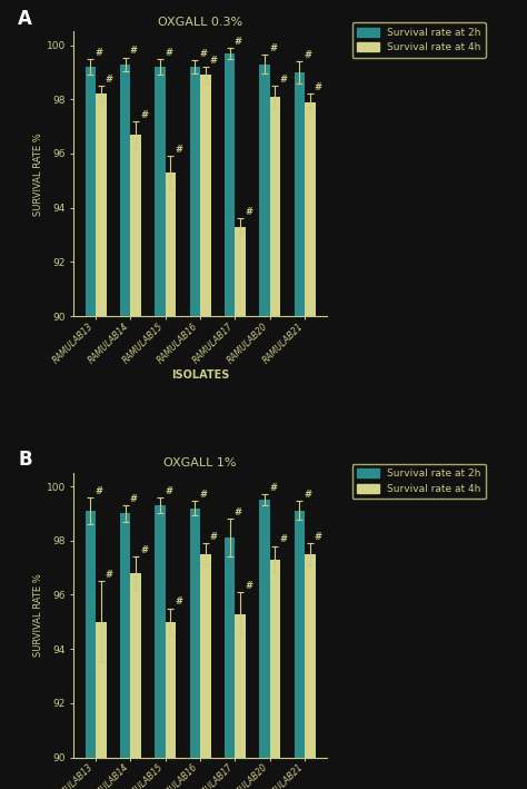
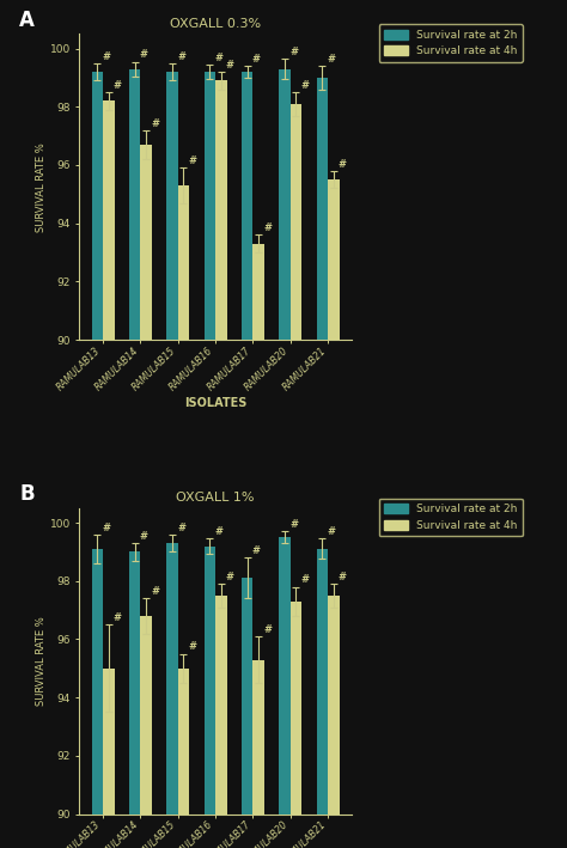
OXGALL 0.3%/Survival rate at 2h/RAMULAB17: 99.7 -> 99.2
OXGALL 0.3%/Survival rate at 4h/RAMULAB21: 97.9 -> 95.5
